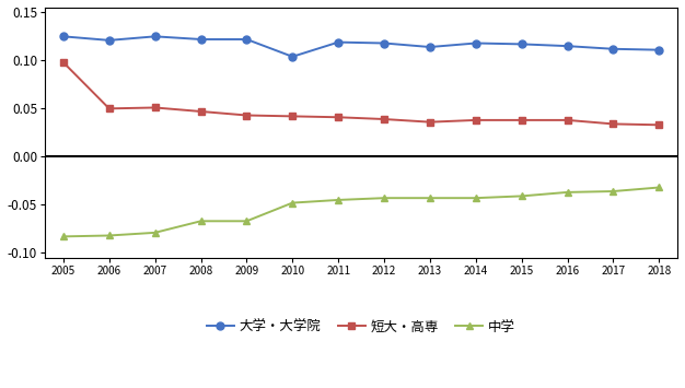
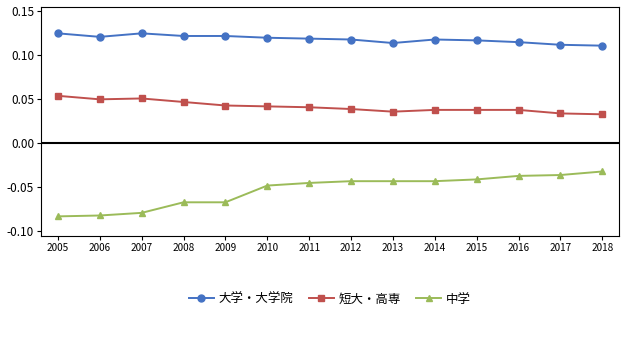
短大・高専/2005: 0.098 -> 0.054
大学・大学院/2010: 0.104 -> 0.120
